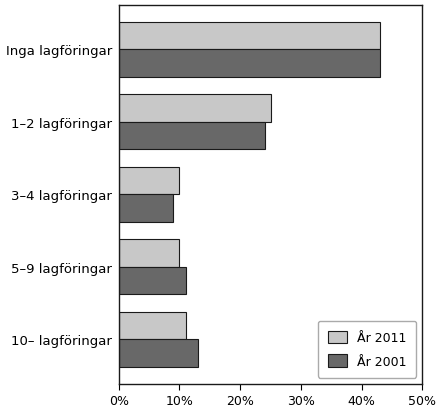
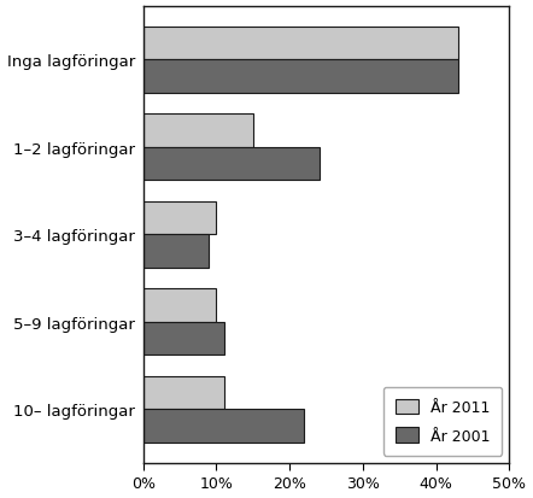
År 2011/1–2 lagföringar: 25% -> 15%
År 2001/10– lagföringar: 13% -> 22%
